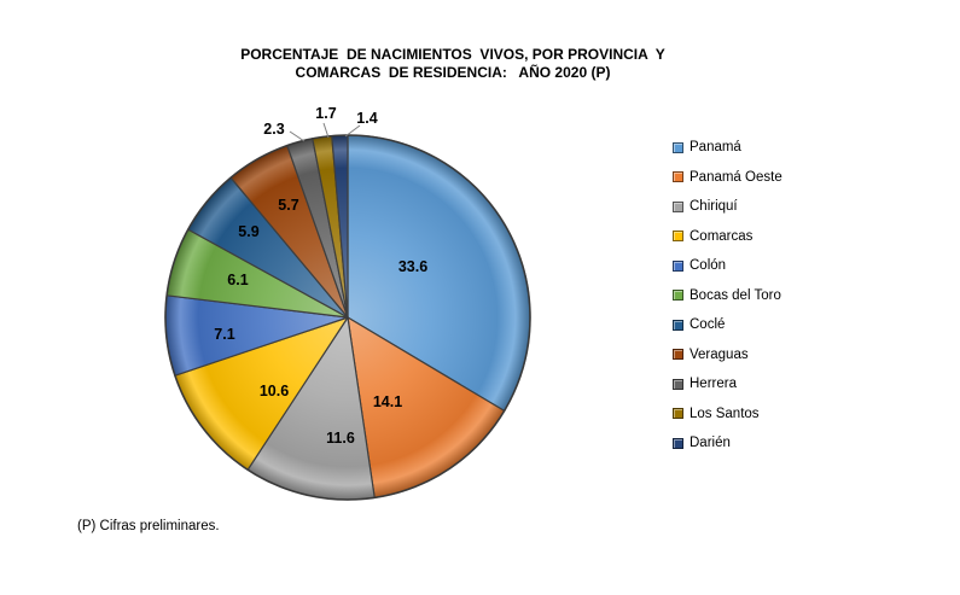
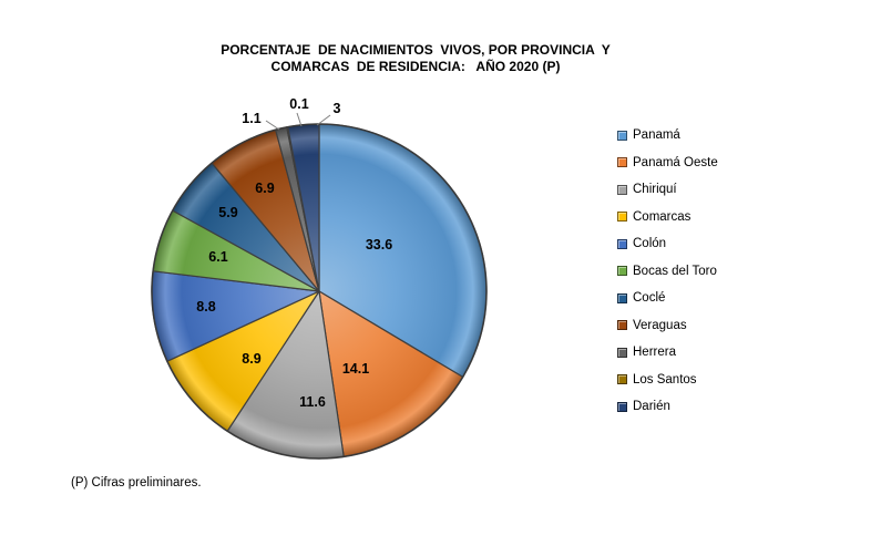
Comarcas: 10.6 -> 8.9
Colón: 7.1 -> 8.8
Veraguas: 5.7 -> 6.9
Herrera: 2.3 -> 1.1
Los Santos: 1.7 -> 0.1
Darién: 1.4 -> 3
